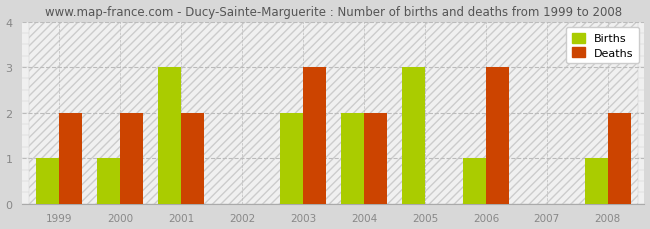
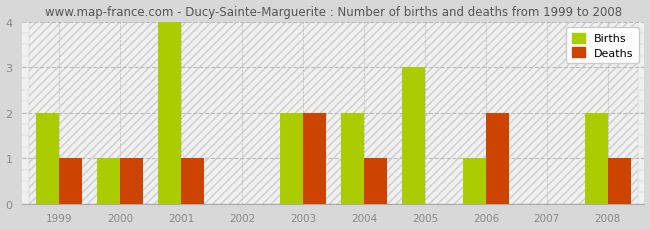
Births/1999: 1 -> 2
Deaths/1999: 2 -> 1
Deaths/2000: 2 -> 1
Births/2001: 3 -> 4
Deaths/2001: 2 -> 1
Deaths/2003: 3 -> 2
Deaths/2004: 2 -> 1
Deaths/2006: 3 -> 2
Births/2008: 1 -> 2
Deaths/2008: 2 -> 1
